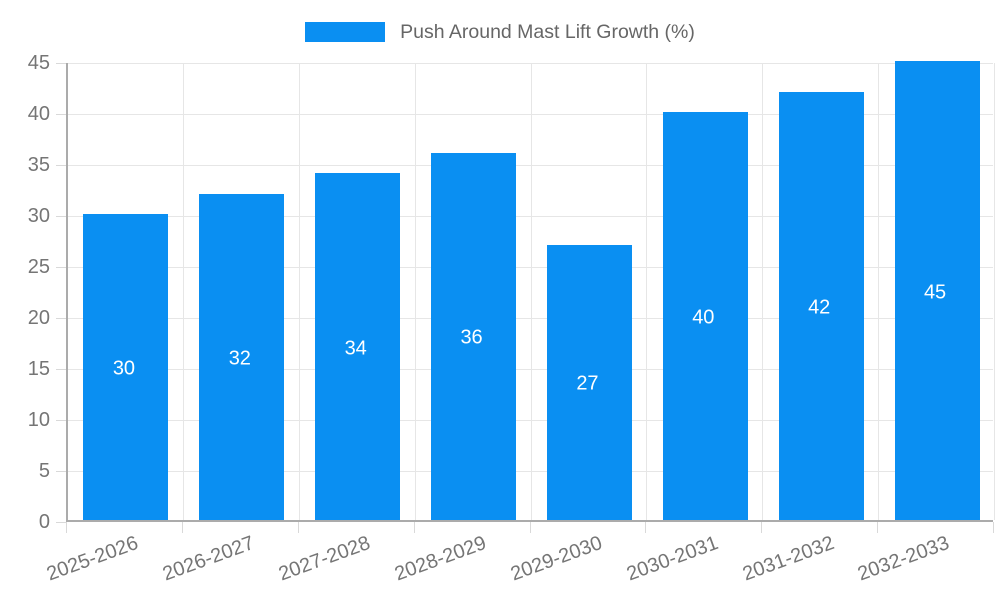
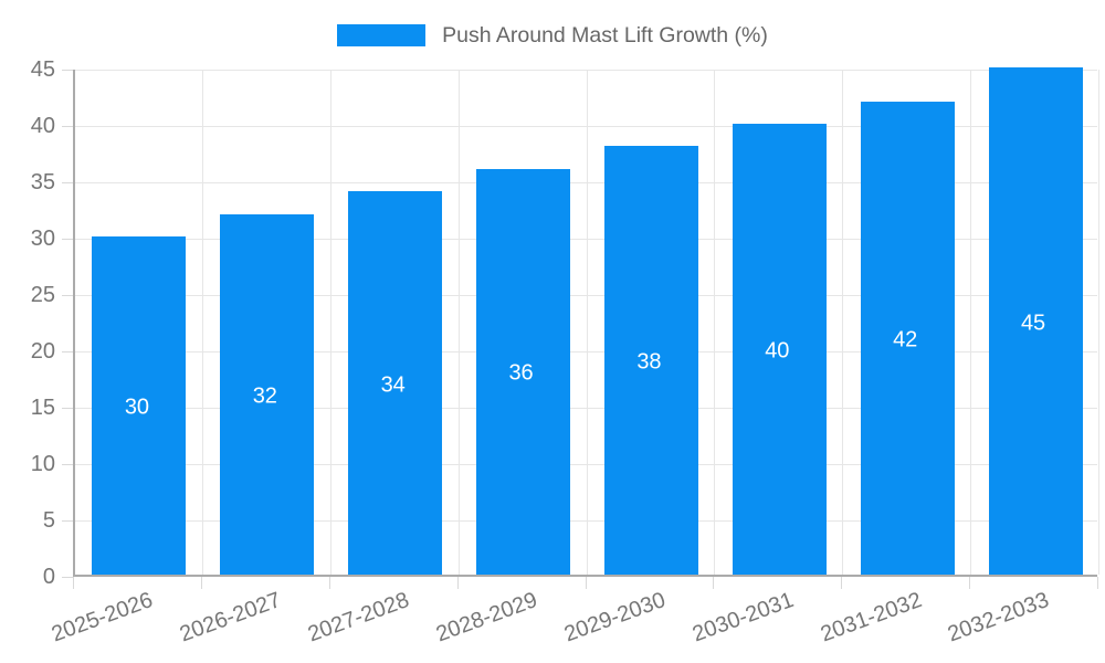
2029-2030: 27 -> 38
